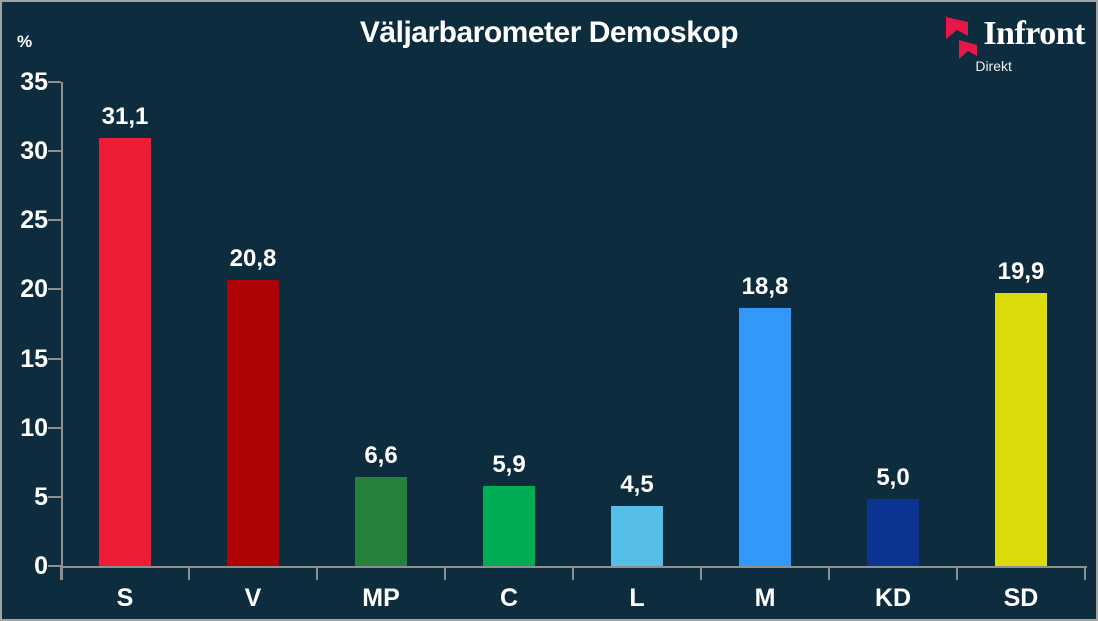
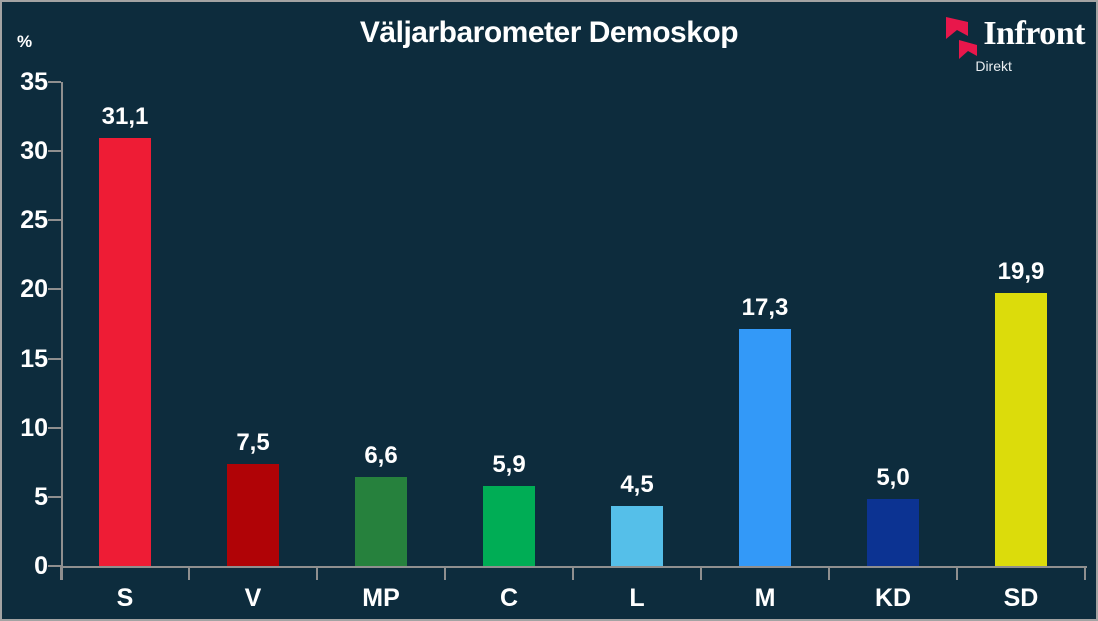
V: 20,8 -> 7,5
M: 18,8 -> 17,3
